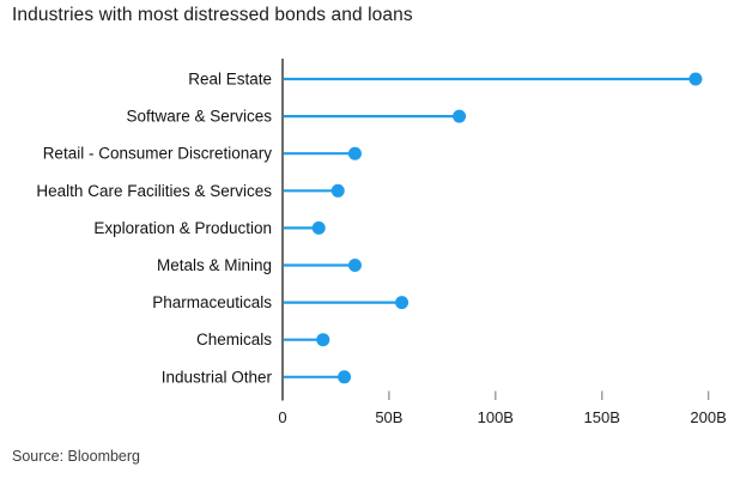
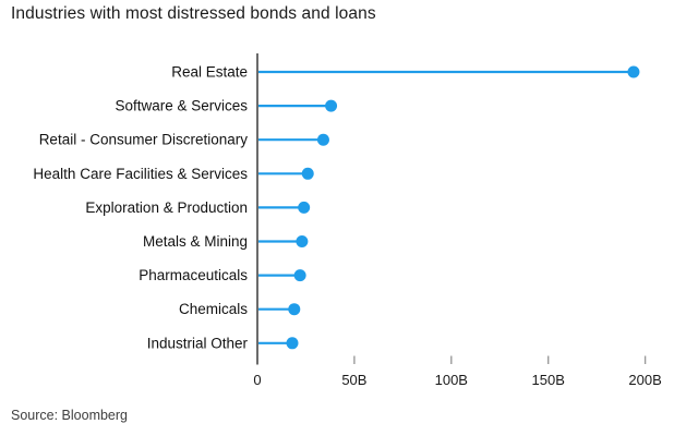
Software & Services: 83B -> 38B
Exploration & Production: 17B -> 24B
Metals & Mining: 34B -> 23B
Pharmaceuticals: 56B -> 22B
Industrial Other: 29B -> 18B
